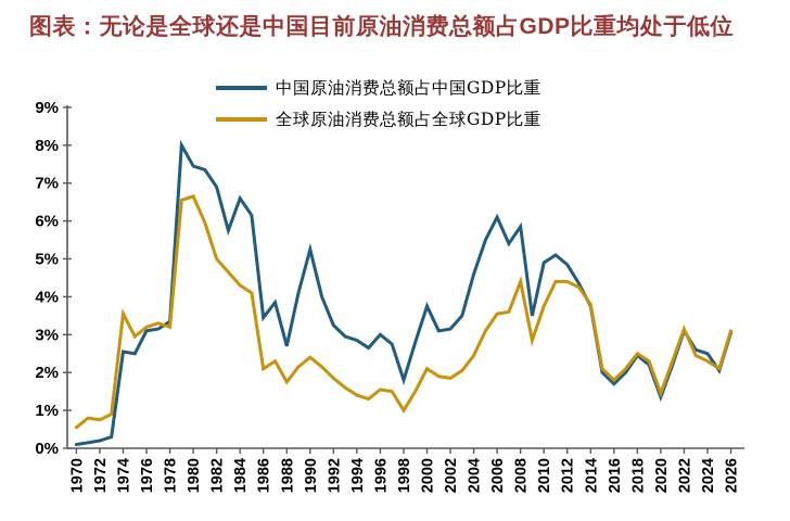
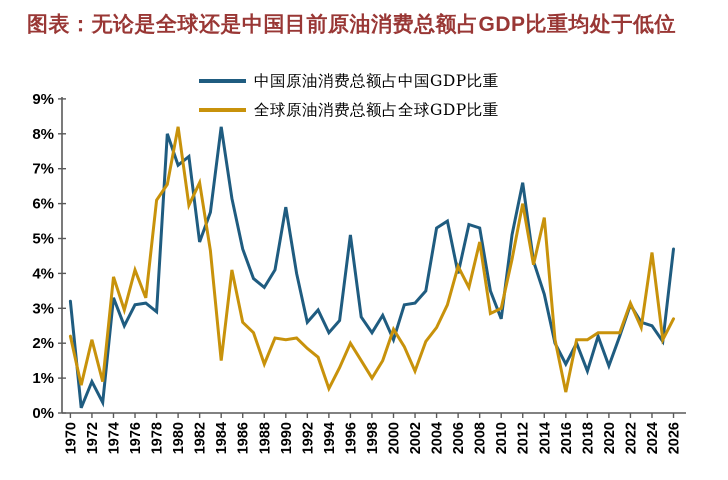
中国原油消费总额占中国GDP比重/1970: 0.1% -> 3.2%
全球原油消费总额占全球GDP比重/1970: 0.6% -> 2.2%
中国原油消费总额占中国GDP比重/1972: 0.2% -> 0.9%
全球原油消费总额占全球GDP比重/1972: 0.8% -> 2.1%
中国原油消费总额占中国GDP比重/1974: 2.5% -> 3.3%
全球原油消费总额占全球GDP比重/1974: 3.5% -> 3.9%
全球原油消费总额占全球GDP比重/1976: 3.2% -> 4.1%
中国原油消费总额占中国GDP比重/1978: 3.4% -> 2.9%
全球原油消费总额占全球GDP比重/1978: 3.2% -> 6.1%
中国原油消费总额占中国GDP比重/1980: 7.5% -> 7.1%
全球原油消费总额占全球GDP比重/1980: 6.7% -> 8.2%
中国原油消费总额占中国GDP比重/1982: 6.9% -> 4.9%
全球原油消费总额占全球GDP比重/1982: 5.0% -> 6.6%
中国原油消费总额占中国GDP比重/1984: 6.6% -> 8.2%
全球原油消费总额占全球GDP比重/1984: 4.3% -> 1.5%
中国原油消费总额占中国GDP比重/1986: 3.5% -> 4.7%
全球原油消费总额占全球GDP比重/1986: 2.1% -> 2.6%
中国原油消费总额占中国GDP比重/1988: 2.7% -> 3.6%
全球原油消费总额占全球GDP比重/1988: 1.8% -> 1.4%
中国原油消费总额占中国GDP比重/1990: 5.2% -> 5.9%
全球原油消费总额占全球GDP比重/1990: 2.4% -> 2.1%
中国原油消费总额占中国GDP比重/1992: 3.2% -> 2.6%
中国原油消费总额占中国GDP比重/1994: 2.9% -> 2.3%
全球原油消费总额占全球GDP比重/1994: 1.4% -> 0.7%
中国原油消费总额占中国GDP比重/1996: 3.0% -> 5.1%
全球原油消费总额占全球GDP比重/1996: 1.6% -> 2.0%
中国原油消费总额占中国GDP比重/1998: 1.8% -> 2.3%
中国原油消费总额占中国GDP比重/2000: 3.8% -> 2.1%
全球原油消费总额占全球GDP比重/2000: 2.1% -> 2.4%
全球原油消费总额占全球GDP比重/2002: 1.9% -> 1.2%
中国原油消费总额占中国GDP比重/2004: 4.6% -> 5.3%
中国原油消费总额占中国GDP比重/2006: 6.1% -> 4.0%
全球原油消费总额占全球GDP比重/2006: 3.5% -> 4.2%
中国原油消费总额占中国GDP比重/2008: 5.8% -> 5.3%
全球原油消费总额占全球GDP比重/2008: 4.4% -> 4.9%
中国原油消费总额占中国GDP比重/2010: 4.9% -> 2.7%
全球原油消费总额占全球GDP比重/2010: 3.8% -> 3.0%
中国原油消费总额占中国GDP比重/2012: 4.8% -> 6.6%
全球原油消费总额占全球GDP比重/2012: 4.4% -> 6.0%
中国原油消费总额占中国GDP比重/2014: 3.8% -> 3.4%
全球原油消费总额占全球GDP比重/2014: 3.8% -> 5.6%
中国原油消费总额占中国GDP比重/2016: 1.7% -> 1.4%
全球原油消费总额占全球GDP比重/2016: 1.8% -> 0.6%
中国原油消费总额占中国GDP比重/2018: 2.5% -> 1.2%
全球原油消费总额占全球GDP比重/2018: 2.5% -> 2.1%
全球原油消费总额占全球GDP比重/2020: 1.4% -> 2.3%
全球原油消费总额占全球GDP比重/2024: 2.3% -> 4.6%
中国原油消费总额占中国GDP比重/2026: 3.0% -> 4.7%
全球原油消费总额占全球GDP比重/2026: 3.1% -> 2.7%
